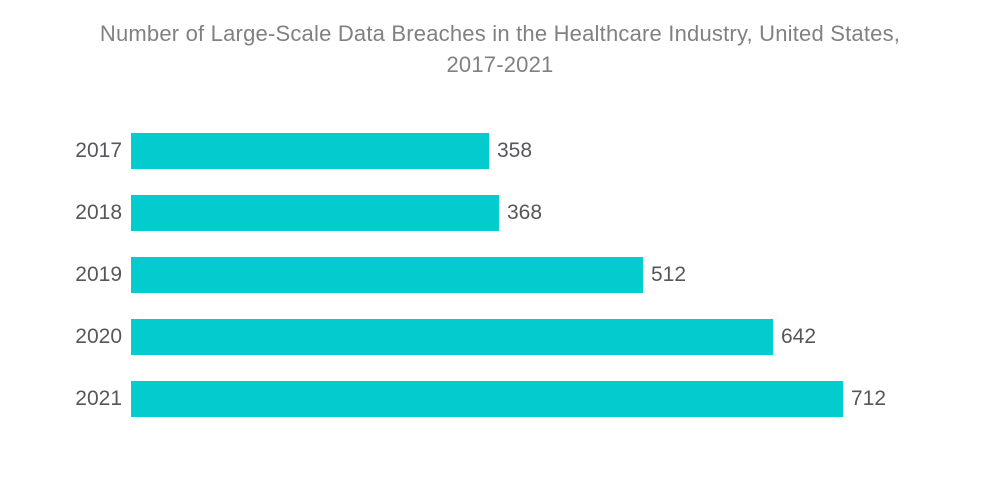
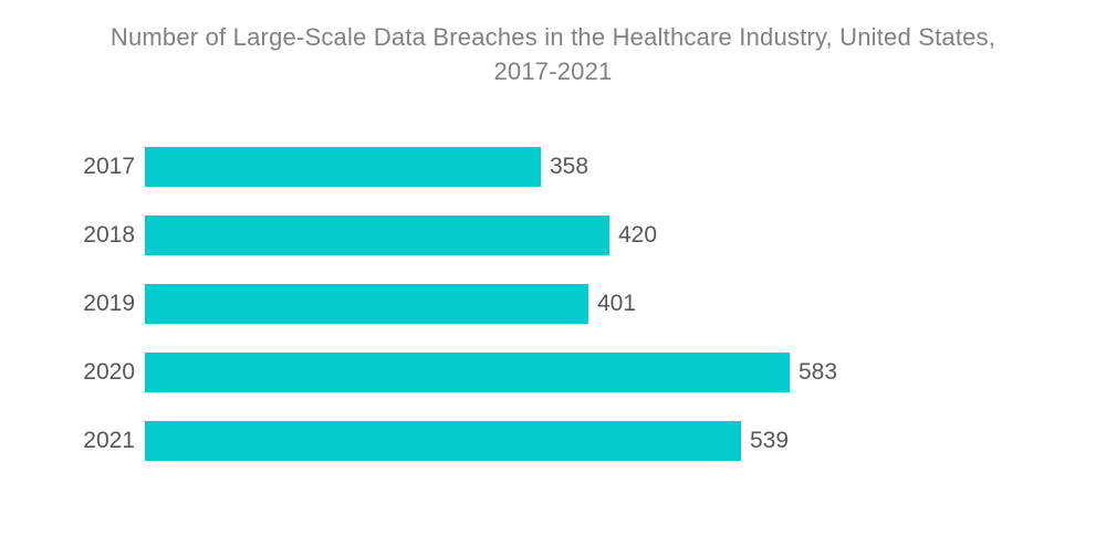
2018: 368 -> 420
2019: 512 -> 401
2020: 642 -> 583
2021: 712 -> 539
